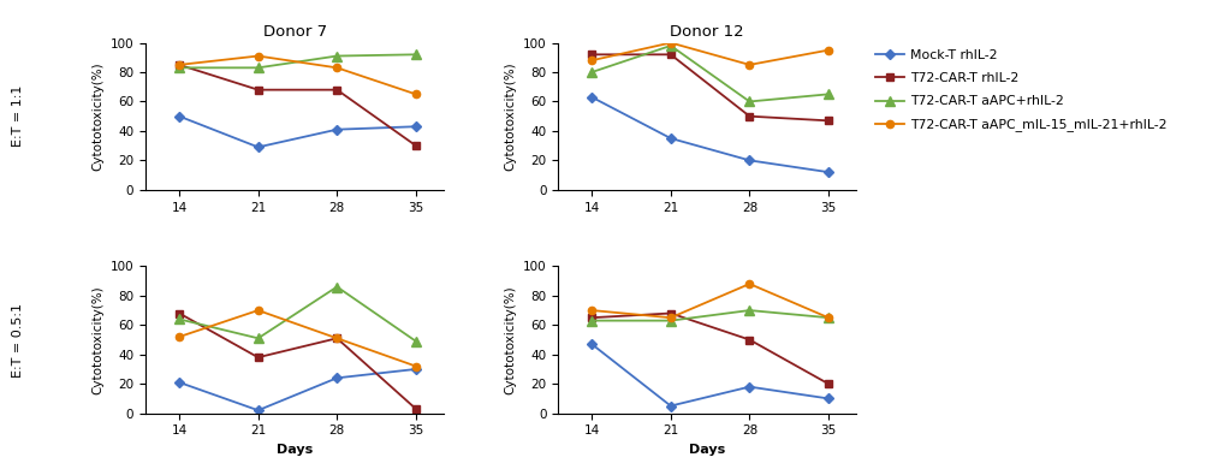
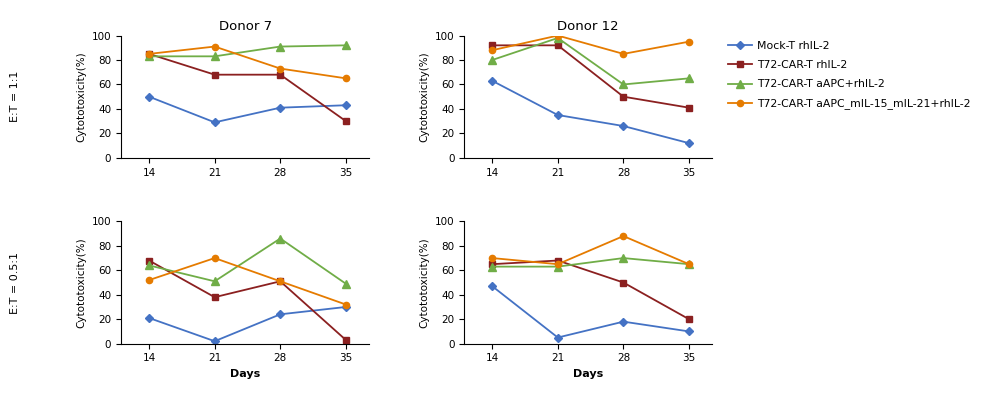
Donor 7/T72-CAR-T aAPC_mIL-15_mIL-21+rhIL-2/28: 83 -> 73
Donor 12/Mock-T rhIL-2/28: 20 -> 26
Donor 12/T72-CAR-T rhIL-2/35: 47 -> 41
